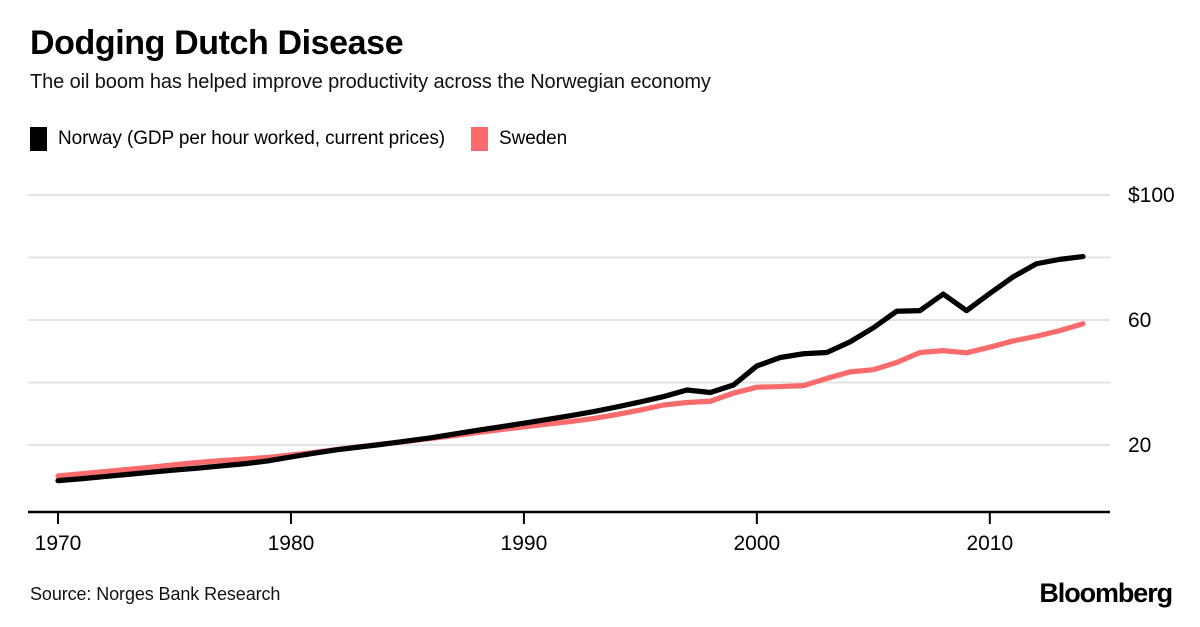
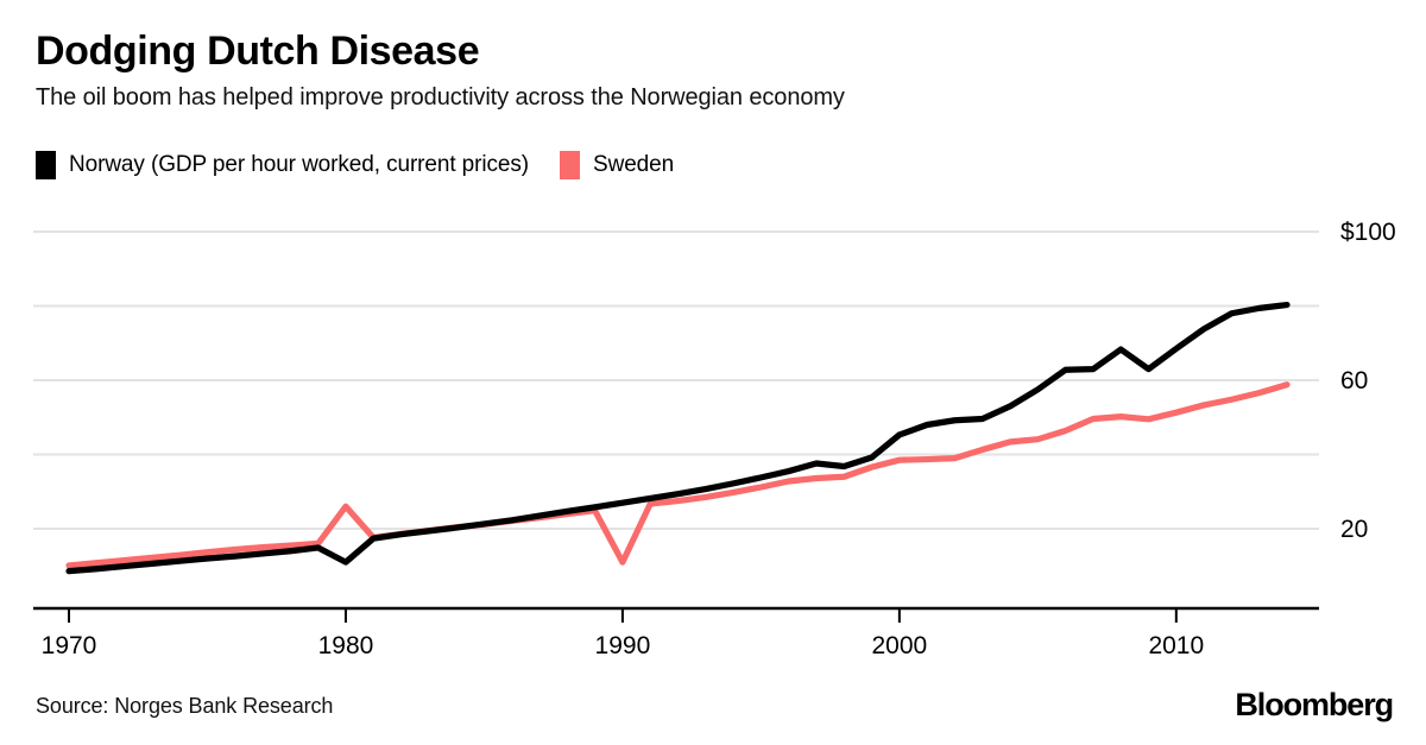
Norway (GDP per hour worked, current prices)/1980: $16 -> $11
Sweden/1980: $17 -> $26
Sweden/1990: $26 -> $11
